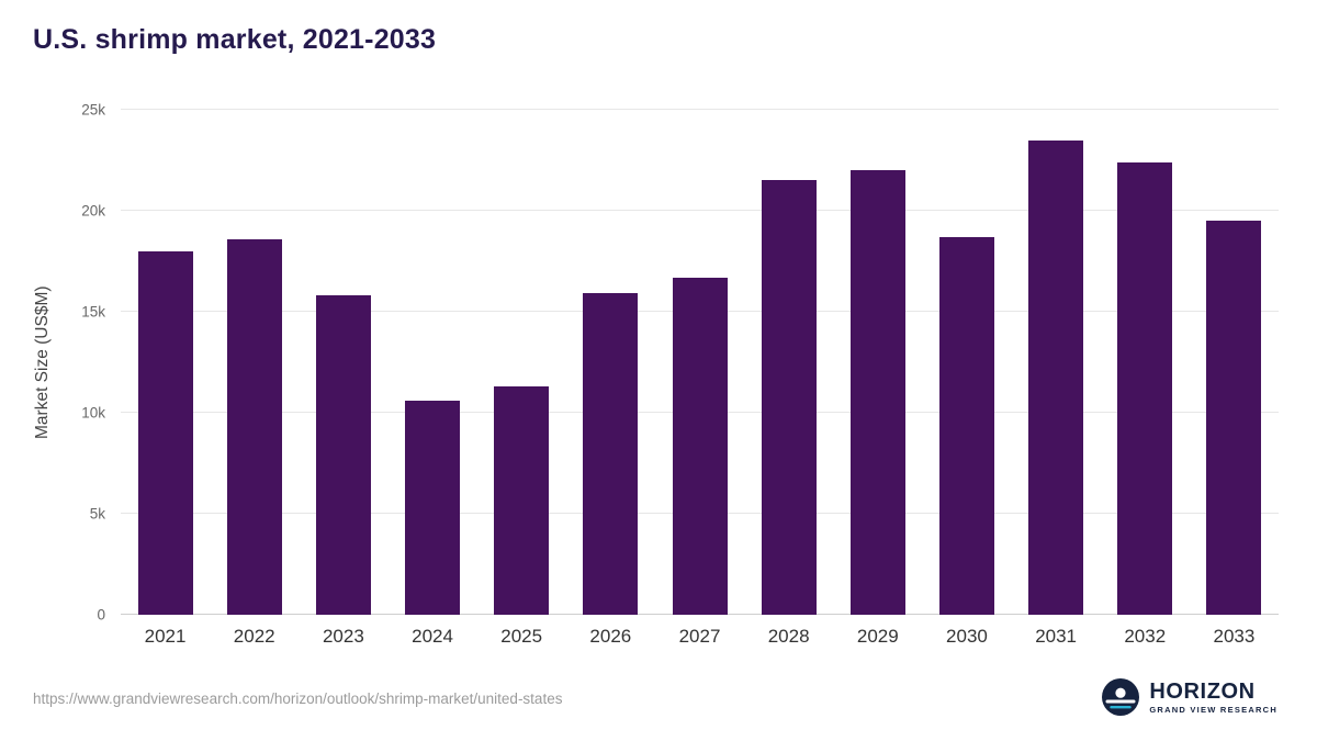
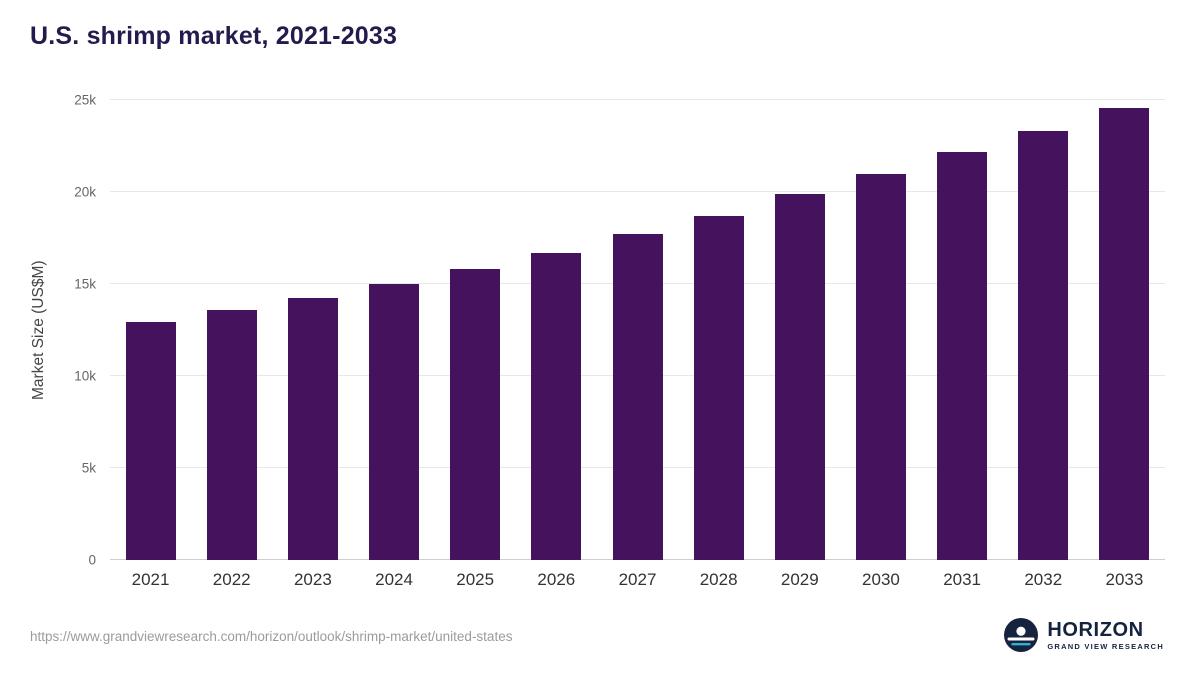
2021: 18.0k -> 13.0k
2022: 18.6k -> 13.6k
2023: 15.8k -> 14.2k
2024: 10.6k -> 15.0k
2025: 11.3k -> 15.8k
2026: 15.9k -> 16.7k
2027: 16.7k -> 17.7k
2028: 21.5k -> 18.7k
2029: 22.0k -> 19.9k
2030: 18.7k -> 21.0k
2031: 23.5k -> 22.2k
2032: 22.4k -> 23.3k
2033: 19.5k -> 24.6k
